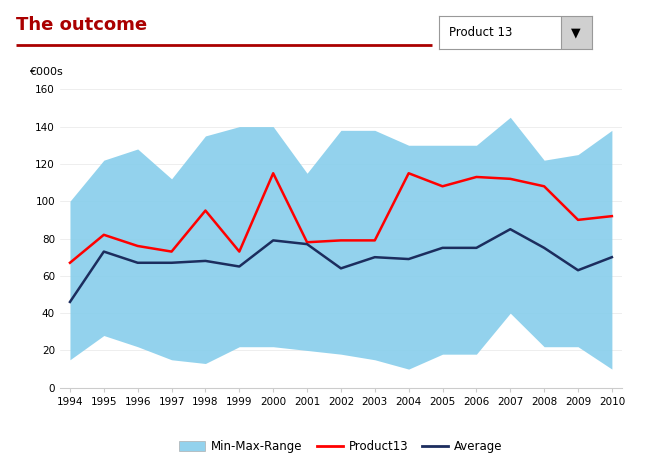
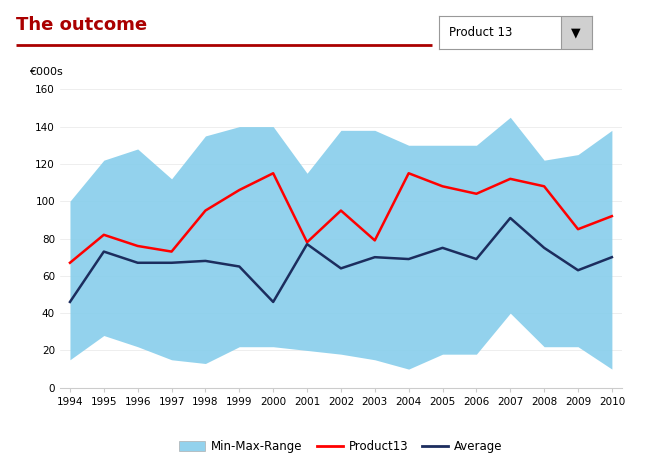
Product13/1999: 73 -> 106
Average/2000: 79 -> 46
Product13/2002: 79 -> 95
Product13/2006: 113 -> 104
Average/2006: 75 -> 69
Average/2007: 85 -> 91
Product13/2009: 90 -> 85
